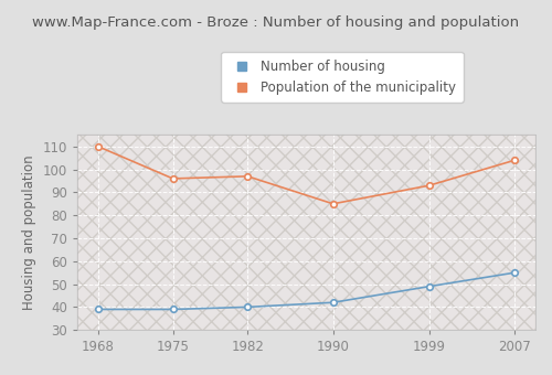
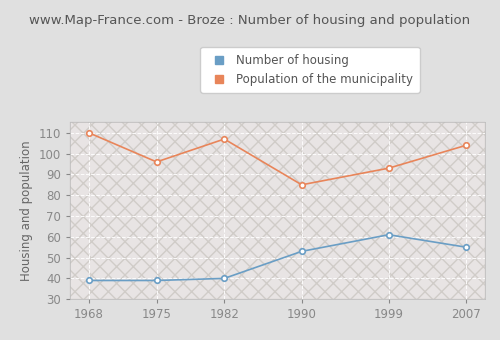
Population of the municipality/1982: 97 -> 107
Number of housing/1990: 42 -> 53
Number of housing/1999: 49 -> 61
